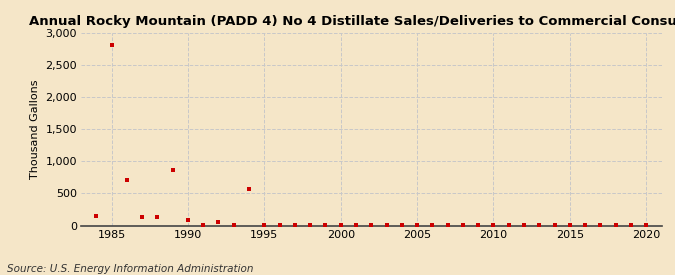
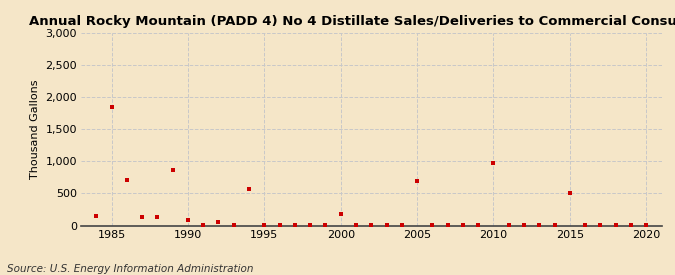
1985: 2,820 -> 1,840
2000: 0 -> 180
2005: 0 -> 700
2010: 0 -> 980
2015: 0 -> 500
